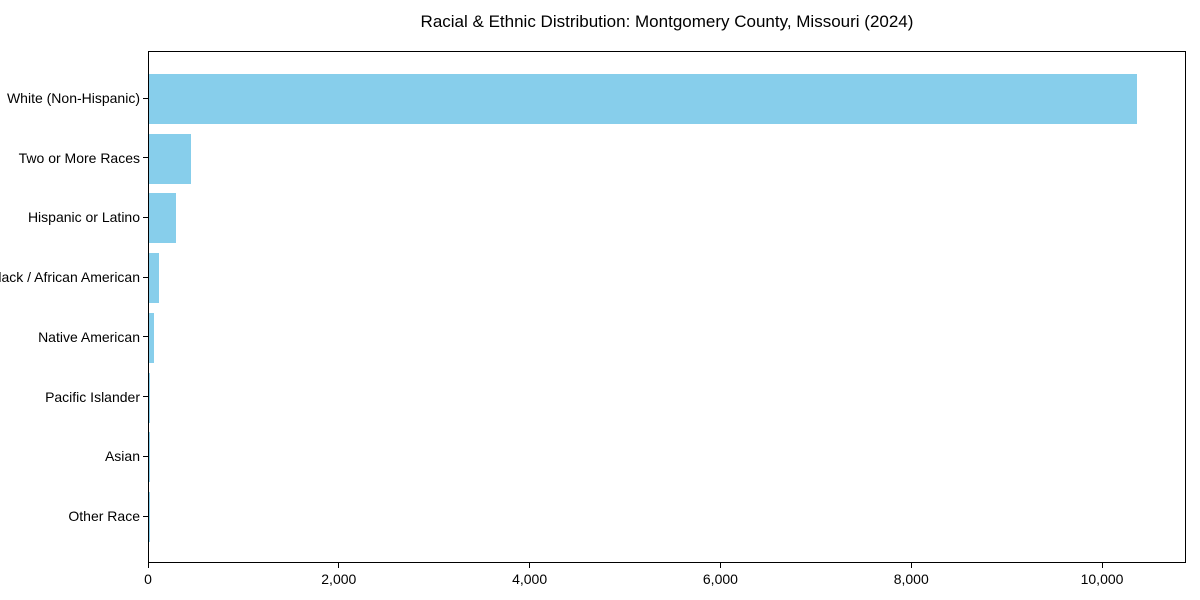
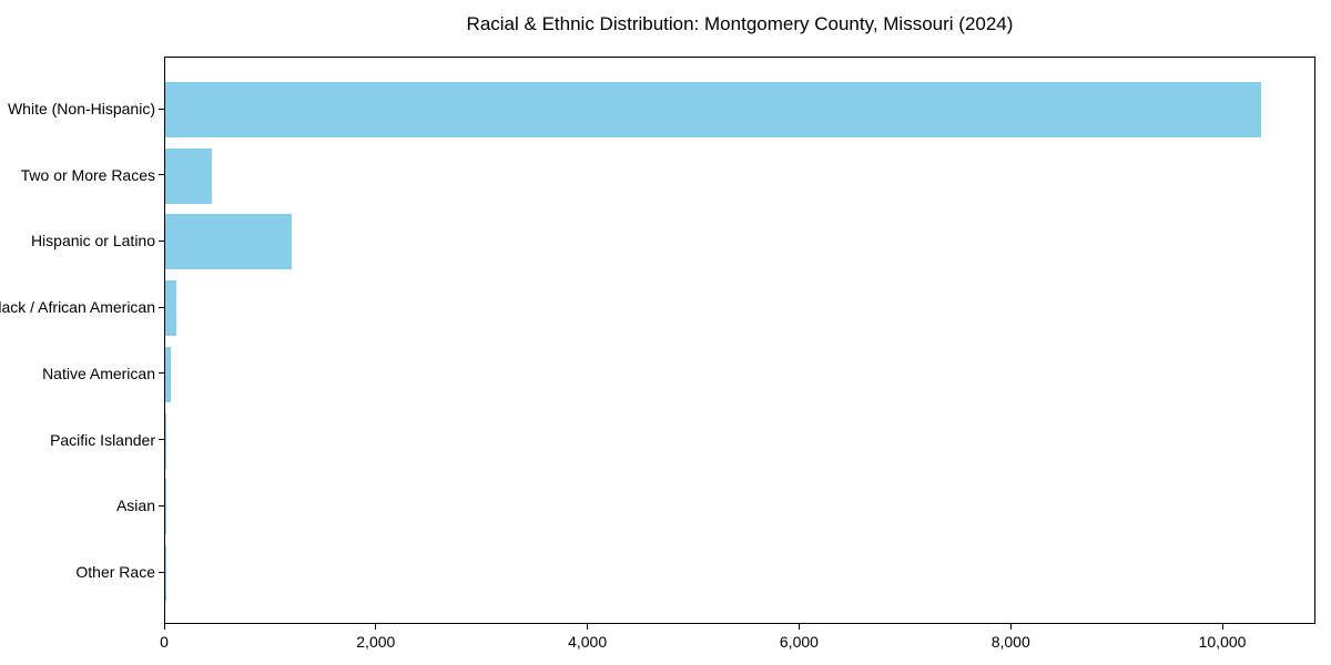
Hispanic or Latino: 300 -> 1200
